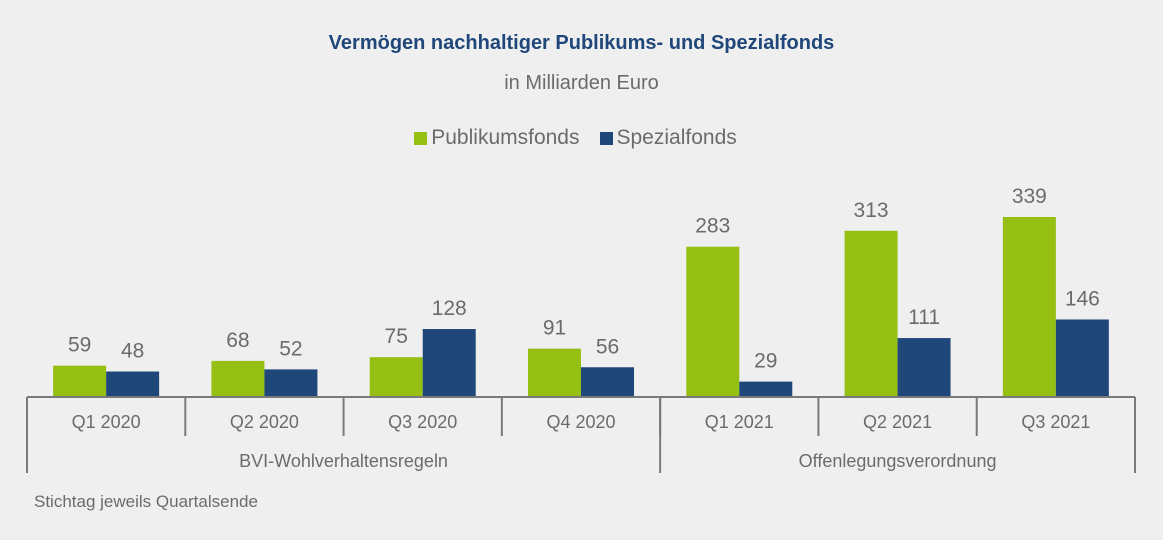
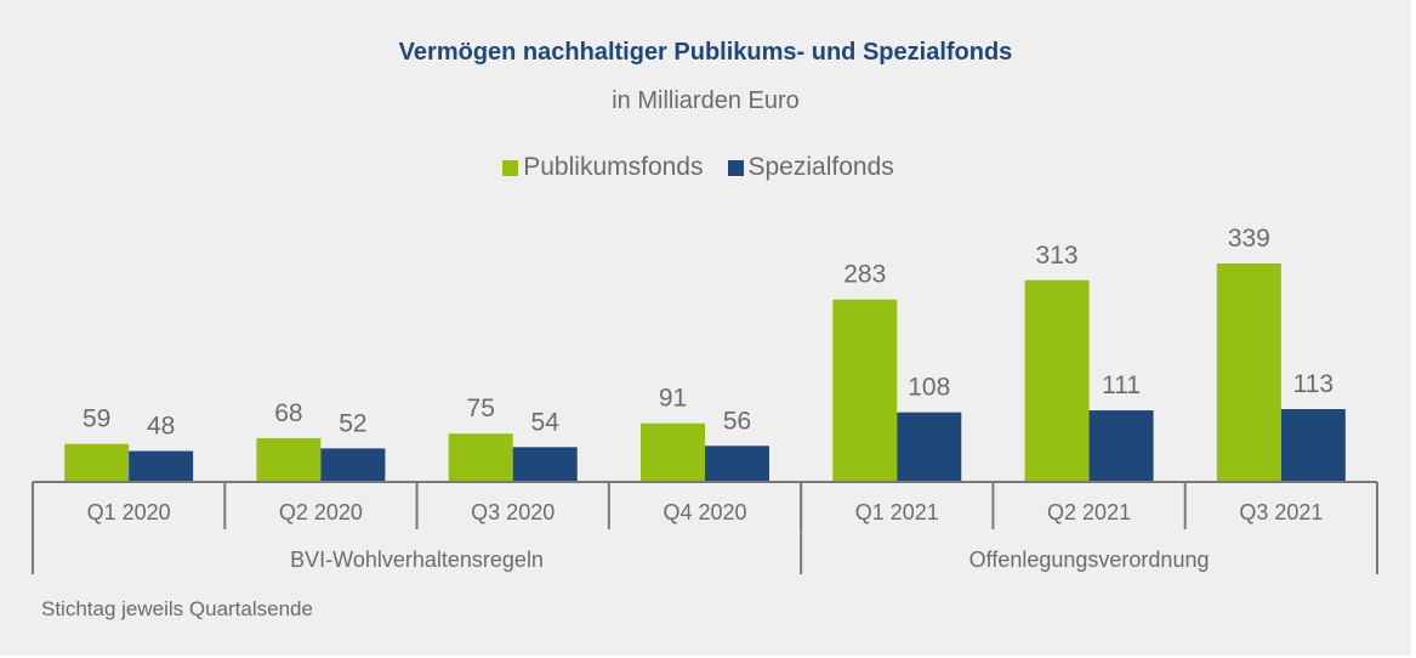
Spezialfonds/Q3 2020: 128 -> 54
Spezialfonds/Q1 2021: 29 -> 108
Spezialfonds/Q3 2021: 146 -> 113
